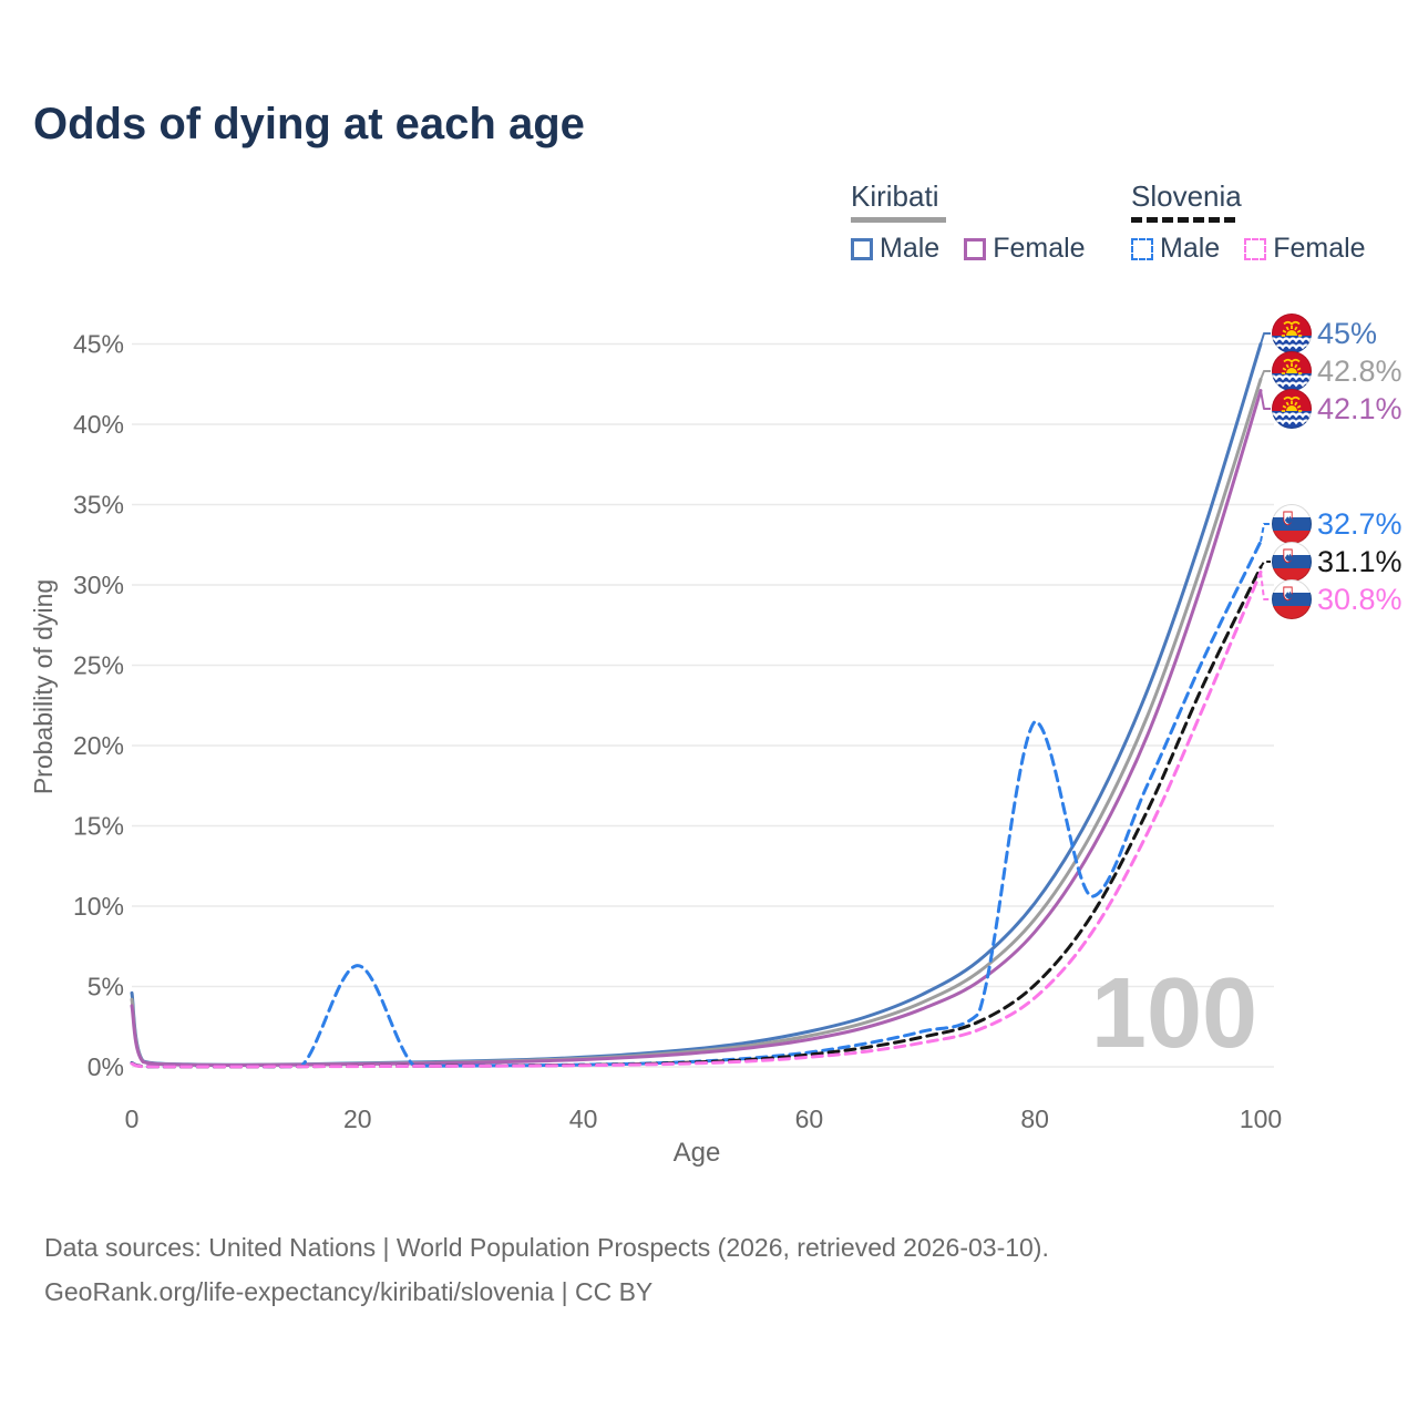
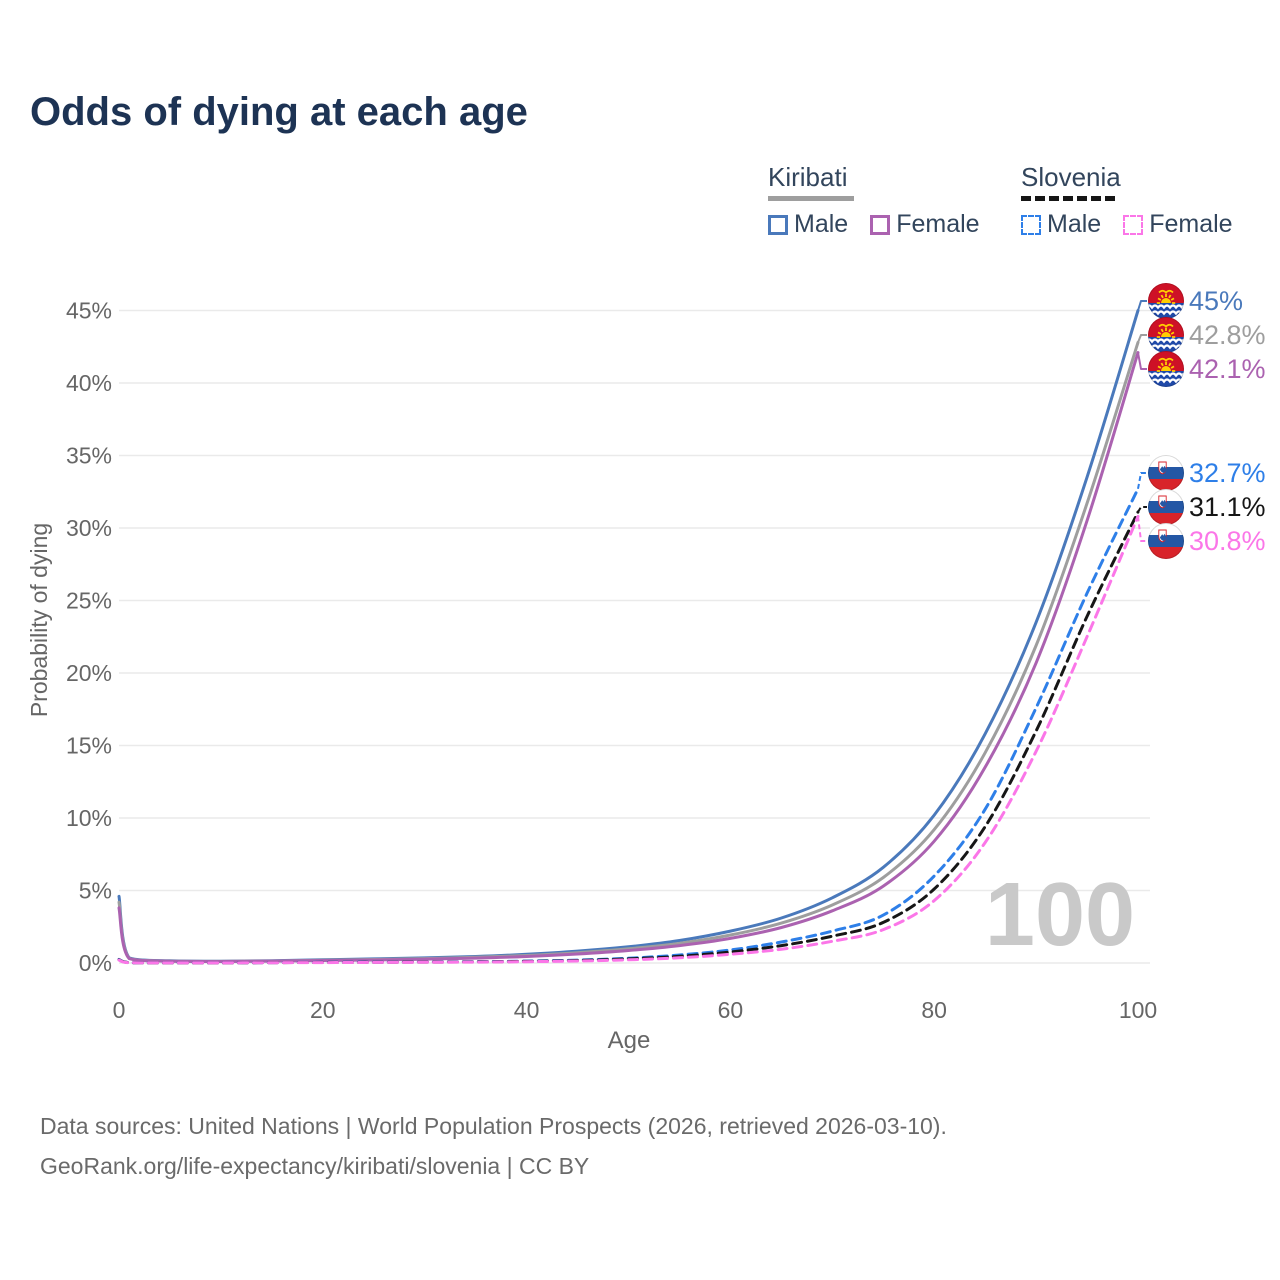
Slovenia Male/20: 6.3% -> 0.1%
Slovenia Male/80: 21.5% -> 6.0%
